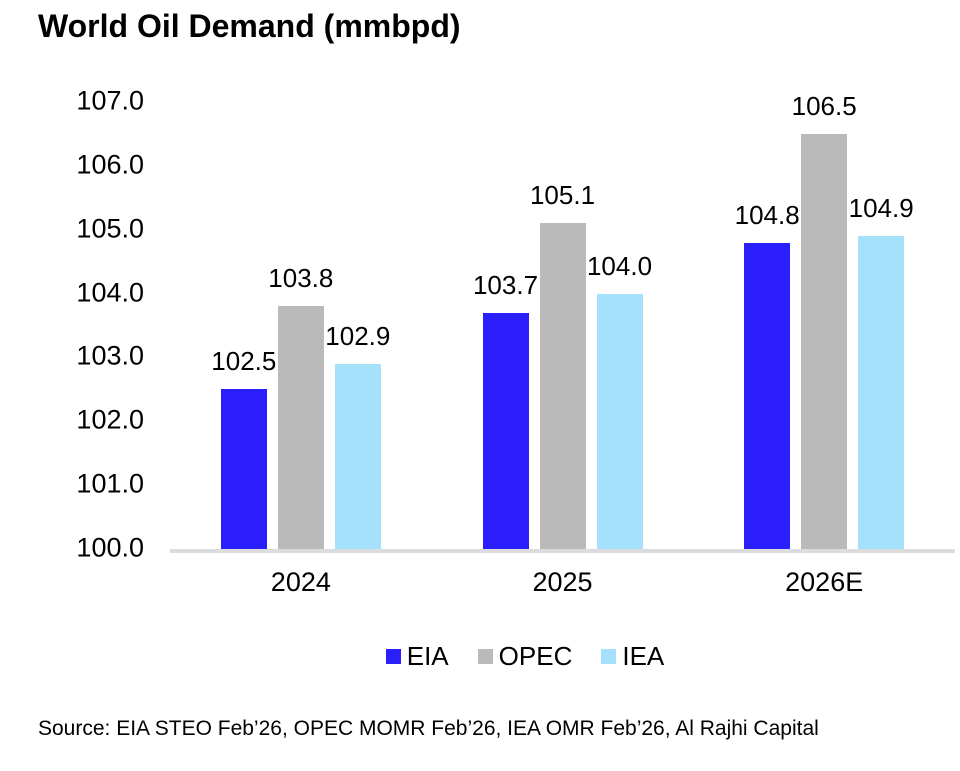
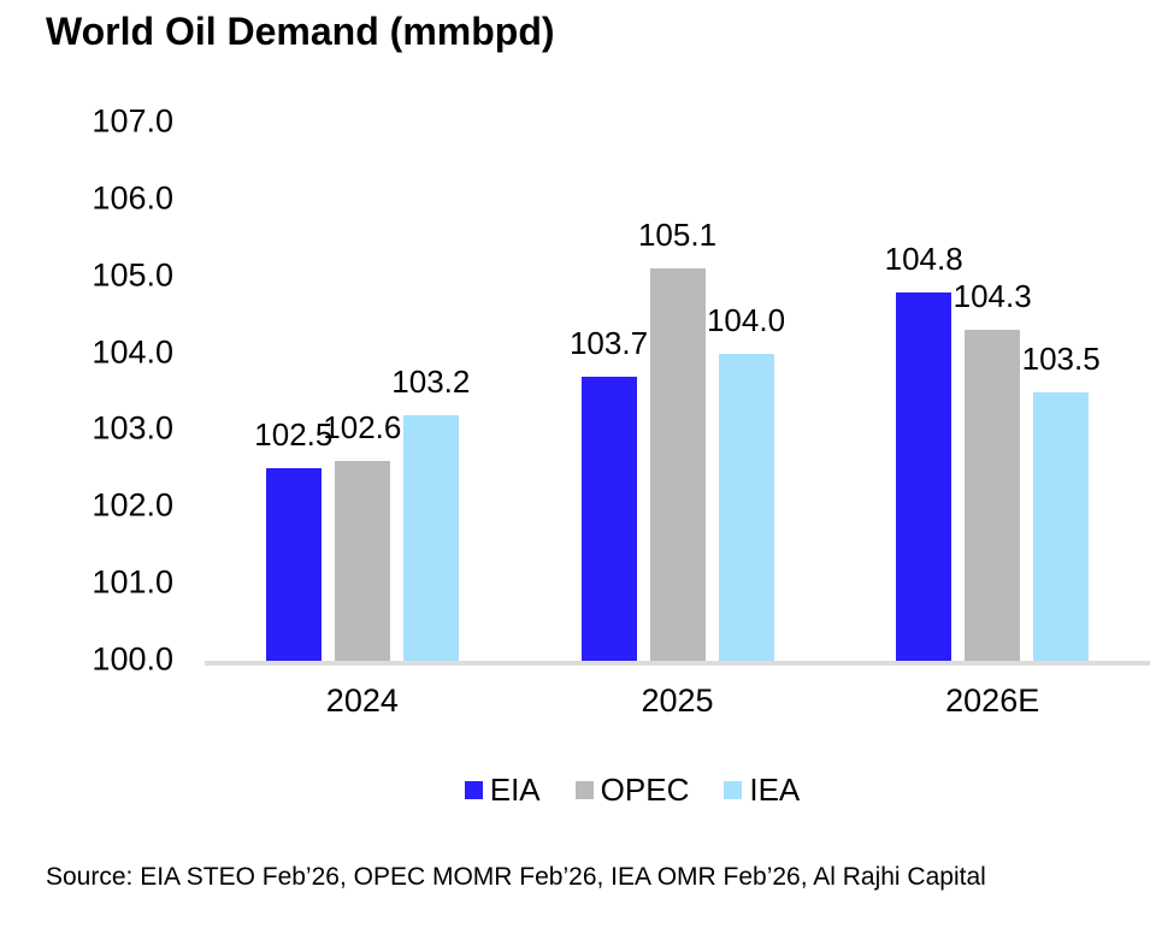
OPEC/2024: 103.8 -> 102.6
IEA/2024: 102.9 -> 103.2
OPEC/2026E: 106.5 -> 104.3
IEA/2026E: 104.9 -> 103.5
